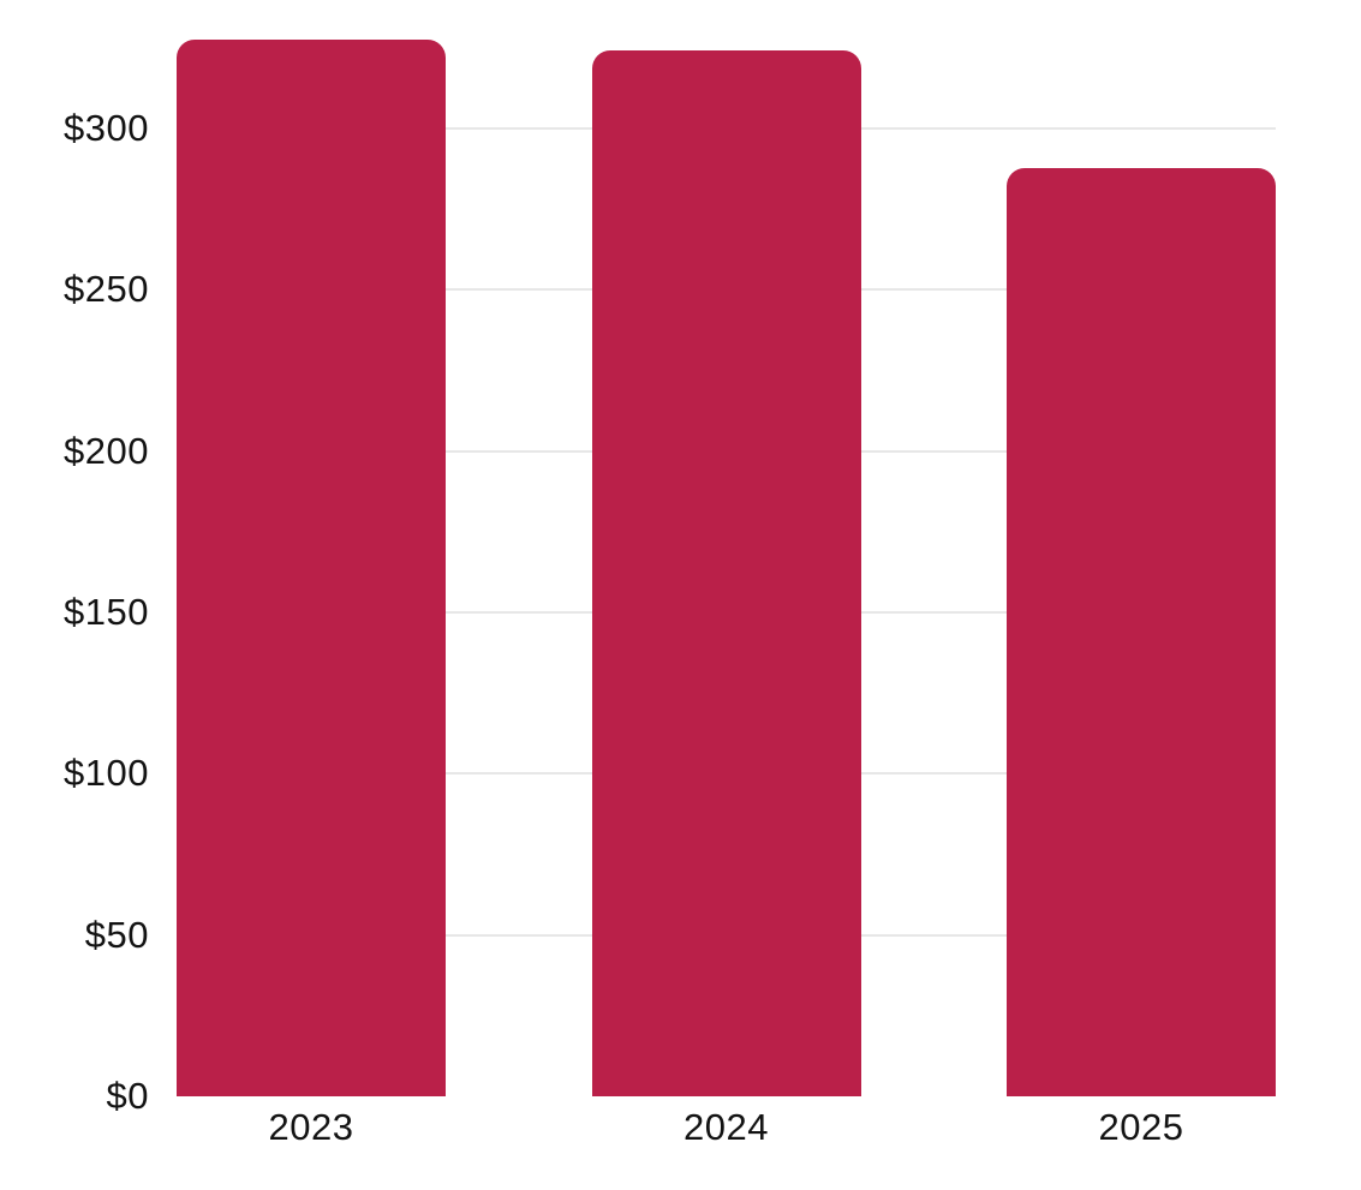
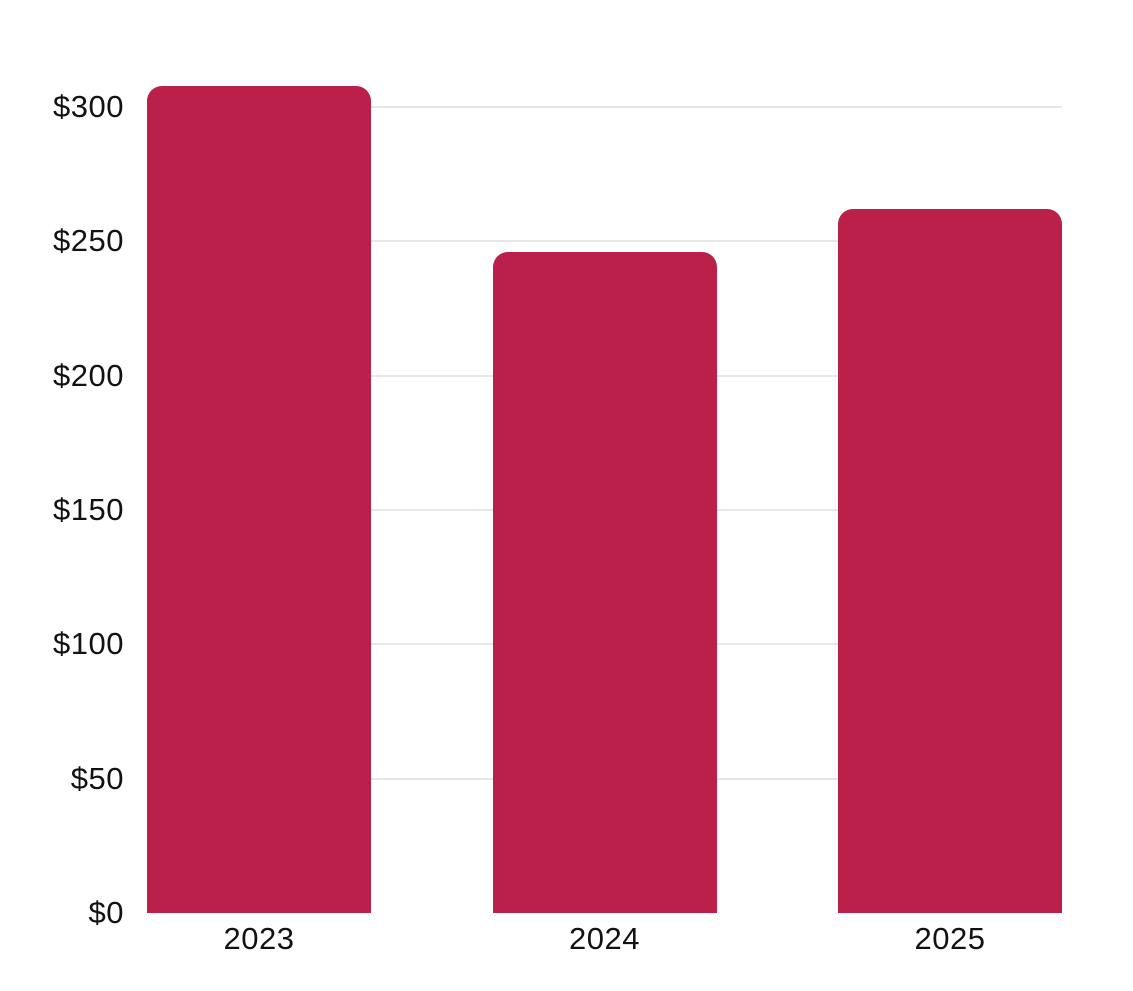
2023: $328 -> $308
2024: $324 -> $246
2025: $288 -> $262
